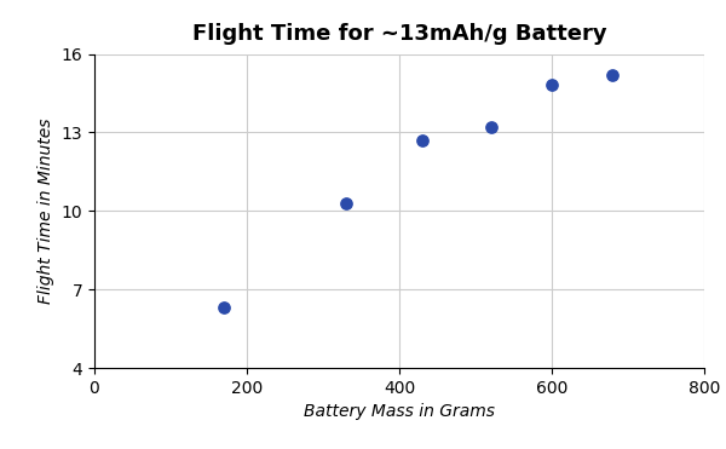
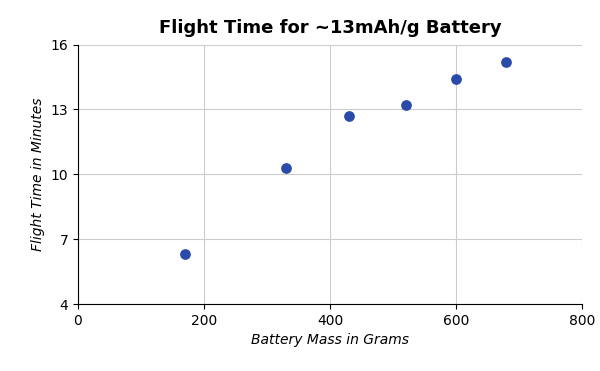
600: 14.8 -> 14.4
